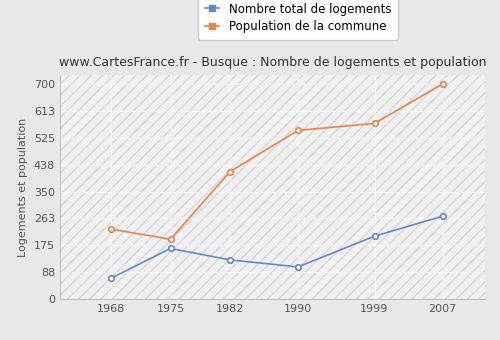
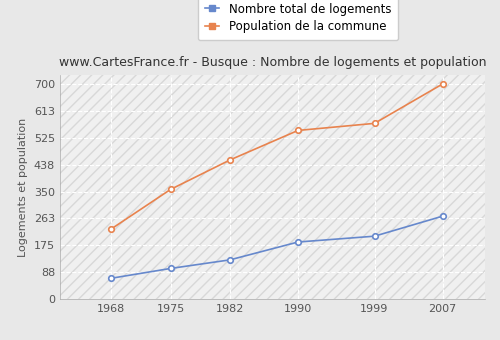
Nombre total de logements/1975: 165 -> 100
Population de la commune/1975: 195 -> 357
Population de la commune/1982: 415 -> 453
Nombre total de logements/1990: 105 -> 186
